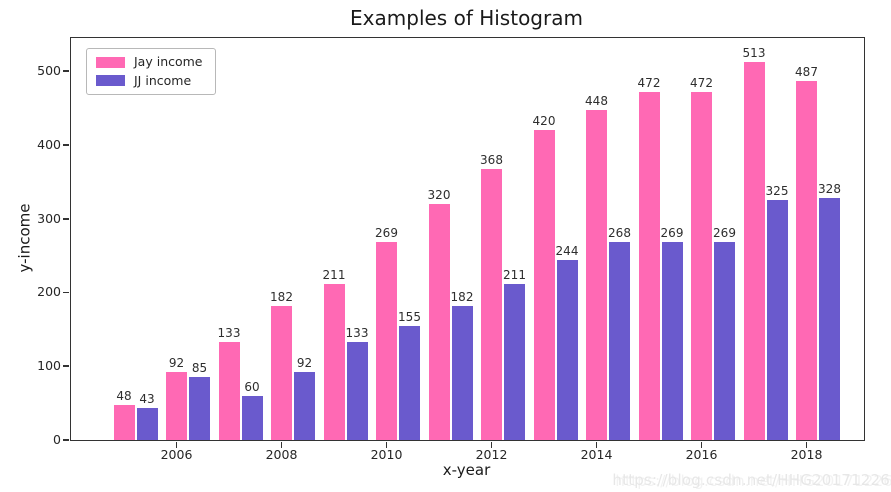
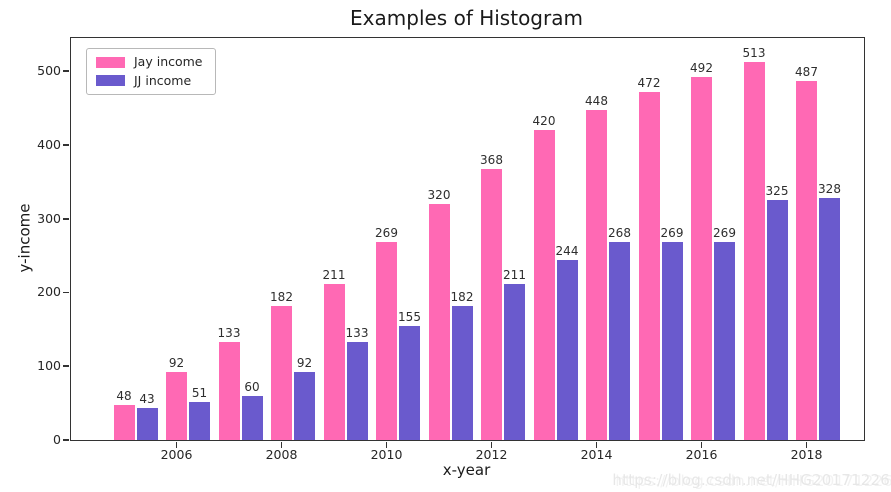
JJ income/2006: 85 -> 51
Jay income/2016: 472 -> 492
